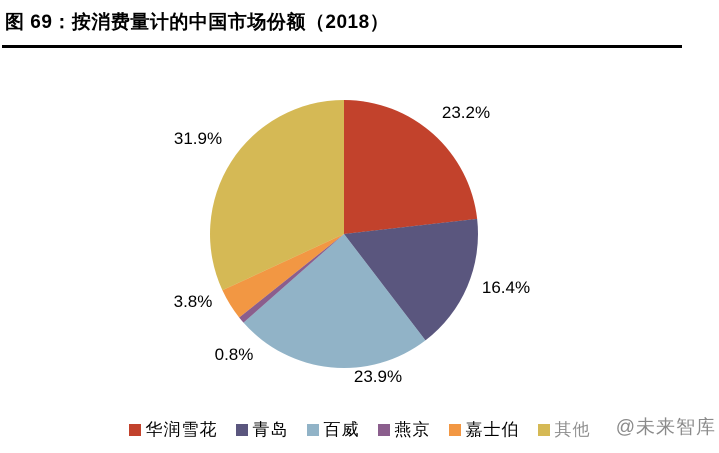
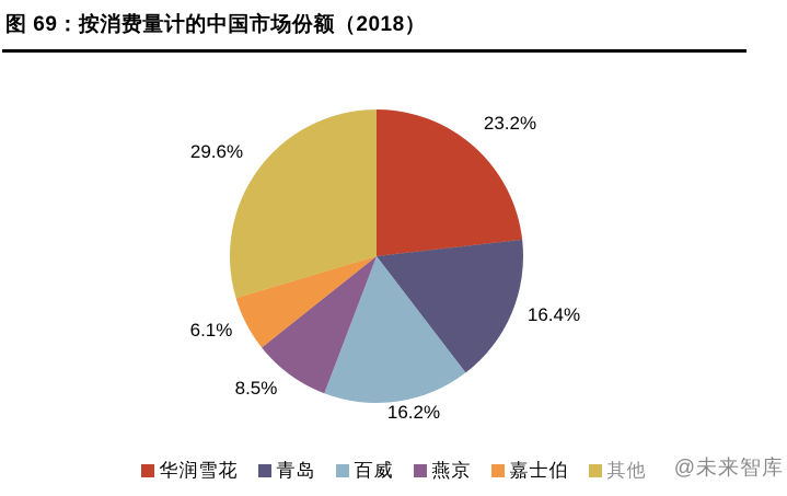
百威: 23.9% -> 16.2%
燕京: 0.8% -> 8.5%
嘉士伯: 3.8% -> 6.1%
其他: 31.9% -> 29.6%
